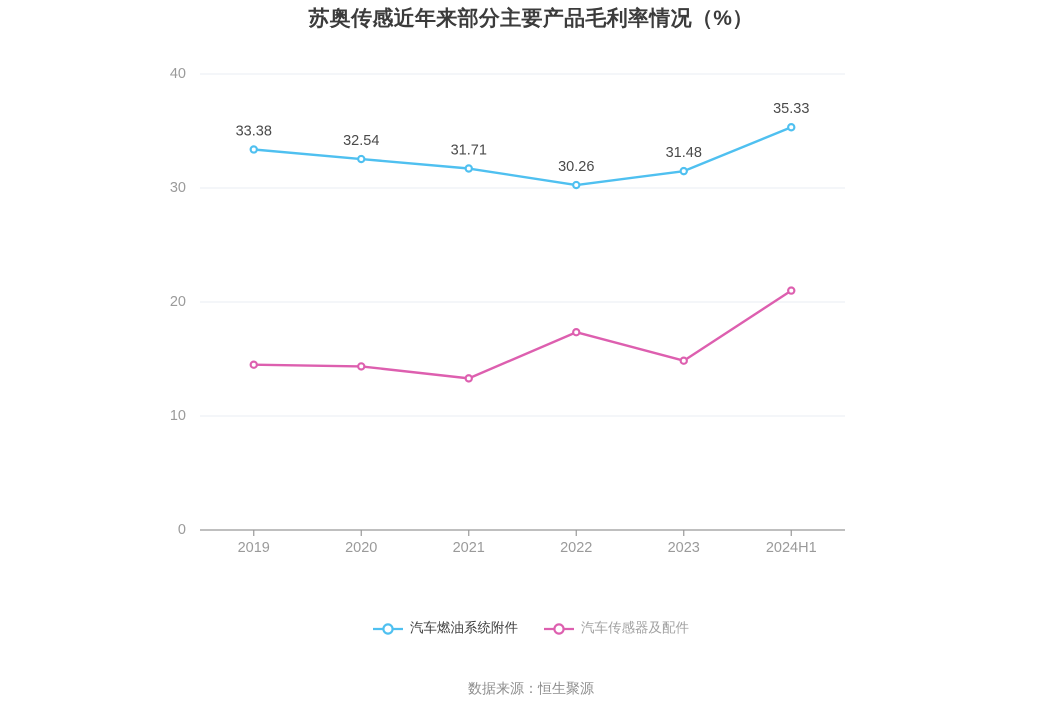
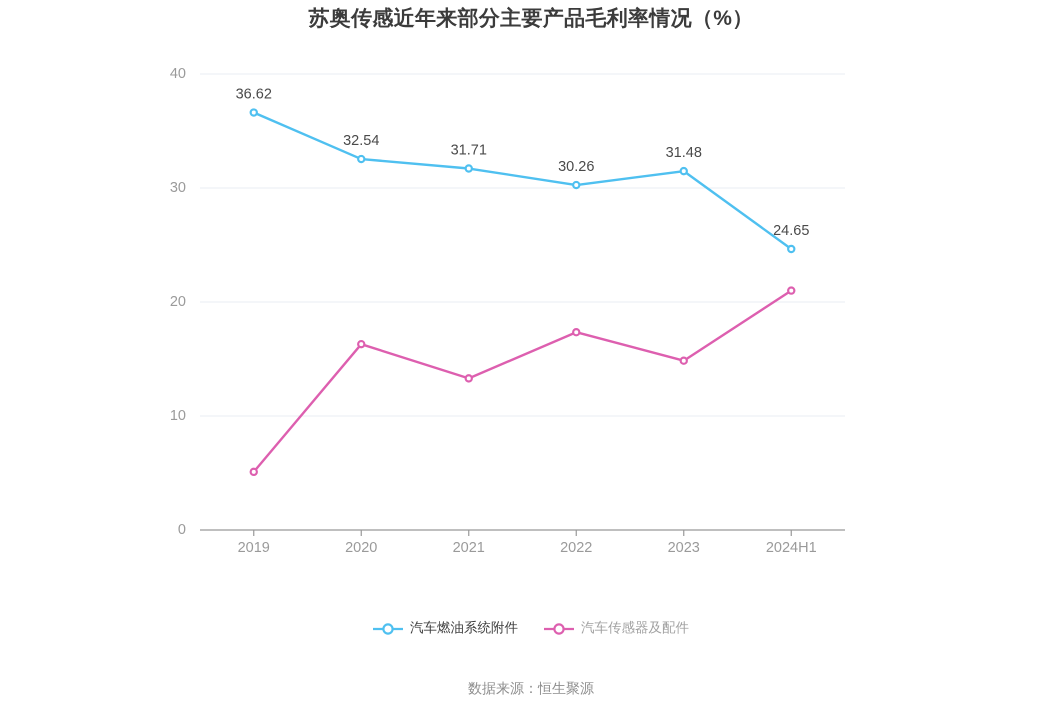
汽车燃油系统附件/2019: 33.38 -> 36.62
汽车传感器及配件/2019: 14.5 -> 5.1
汽车传感器及配件/2020: 14.3 -> 16.3
汽车燃油系统附件/2024H1: 35.33 -> 24.65
